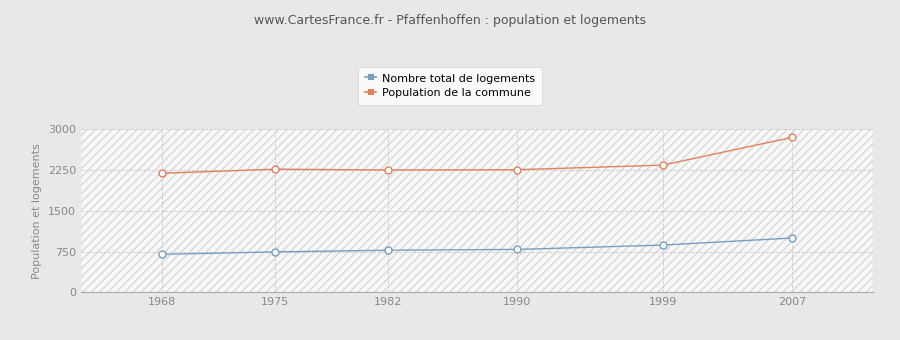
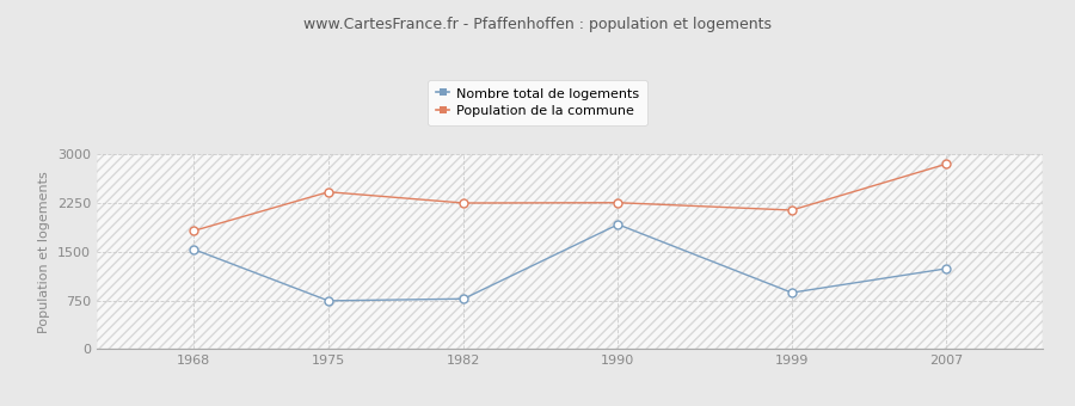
Nombre total de logements/1968: 700 -> 1540
Population de la commune/1968: 2190 -> 1820
Population de la commune/1975: 2260 -> 2420
Nombre total de logements/1990: 790 -> 1920
Population de la commune/1999: 2340 -> 2140
Nombre total de logements/2007: 1000 -> 1240
